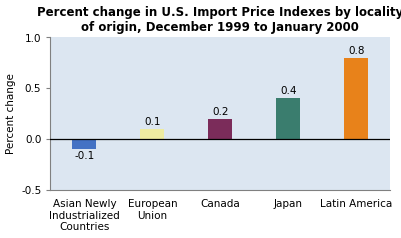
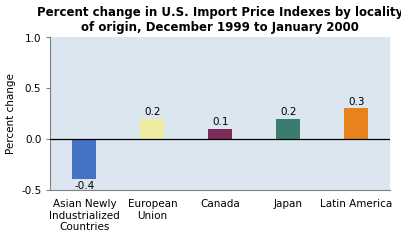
Asian Newly Industrialized Countries: -0.1 -> -0.4
European Union: 0.1 -> 0.2
Canada: 0.2 -> 0.1
Japan: 0.4 -> 0.2
Latin America: 0.8 -> 0.3
